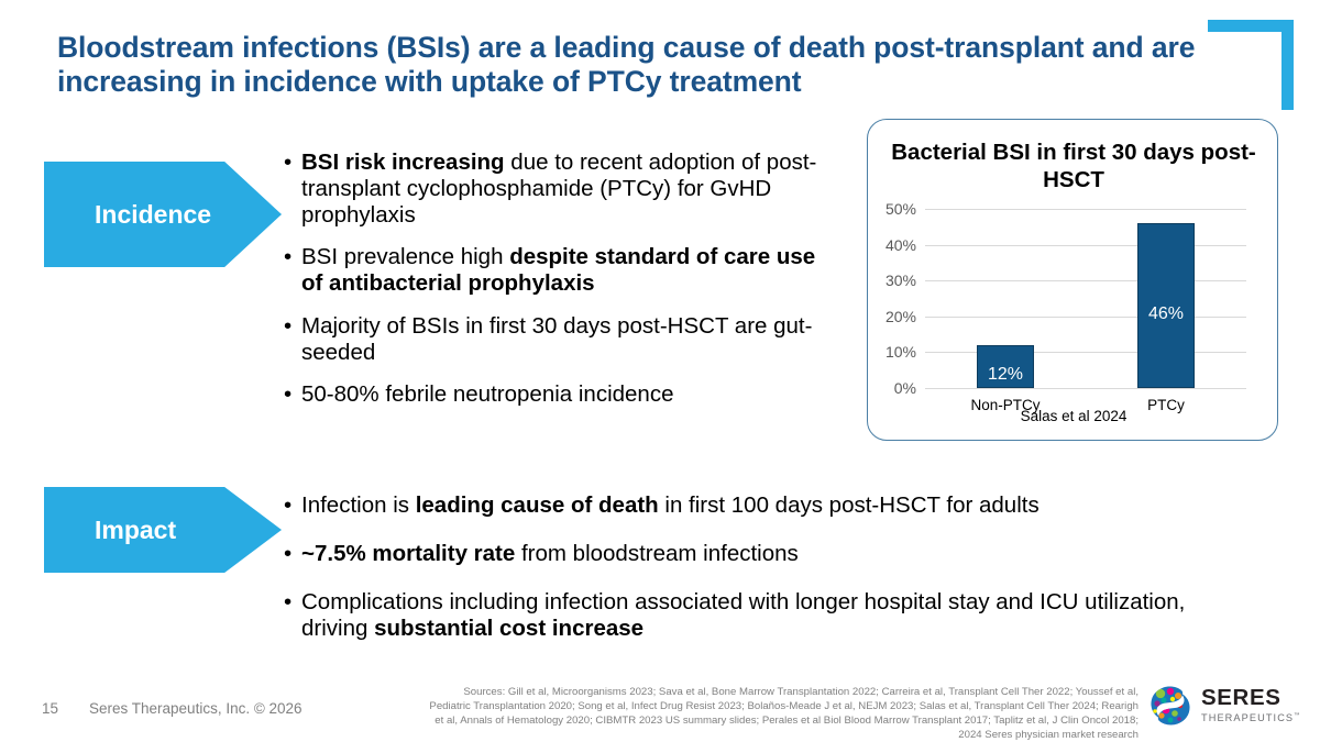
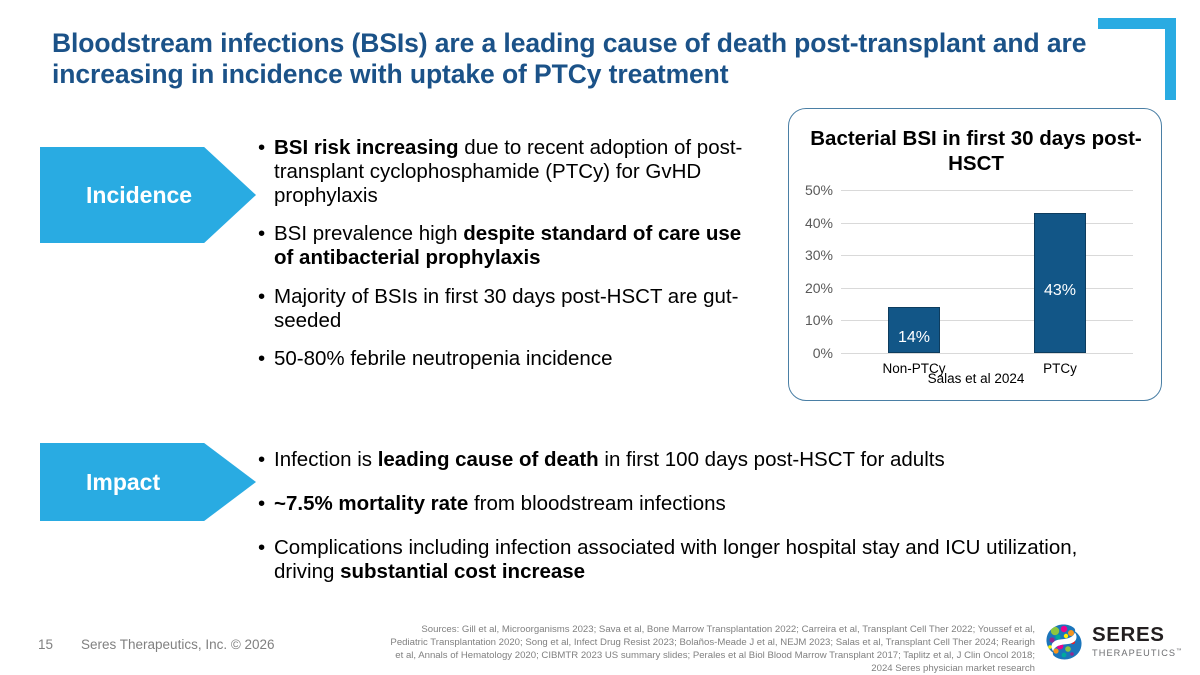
Non-PTCy: 12% -> 14%
PTCy: 46% -> 43%
